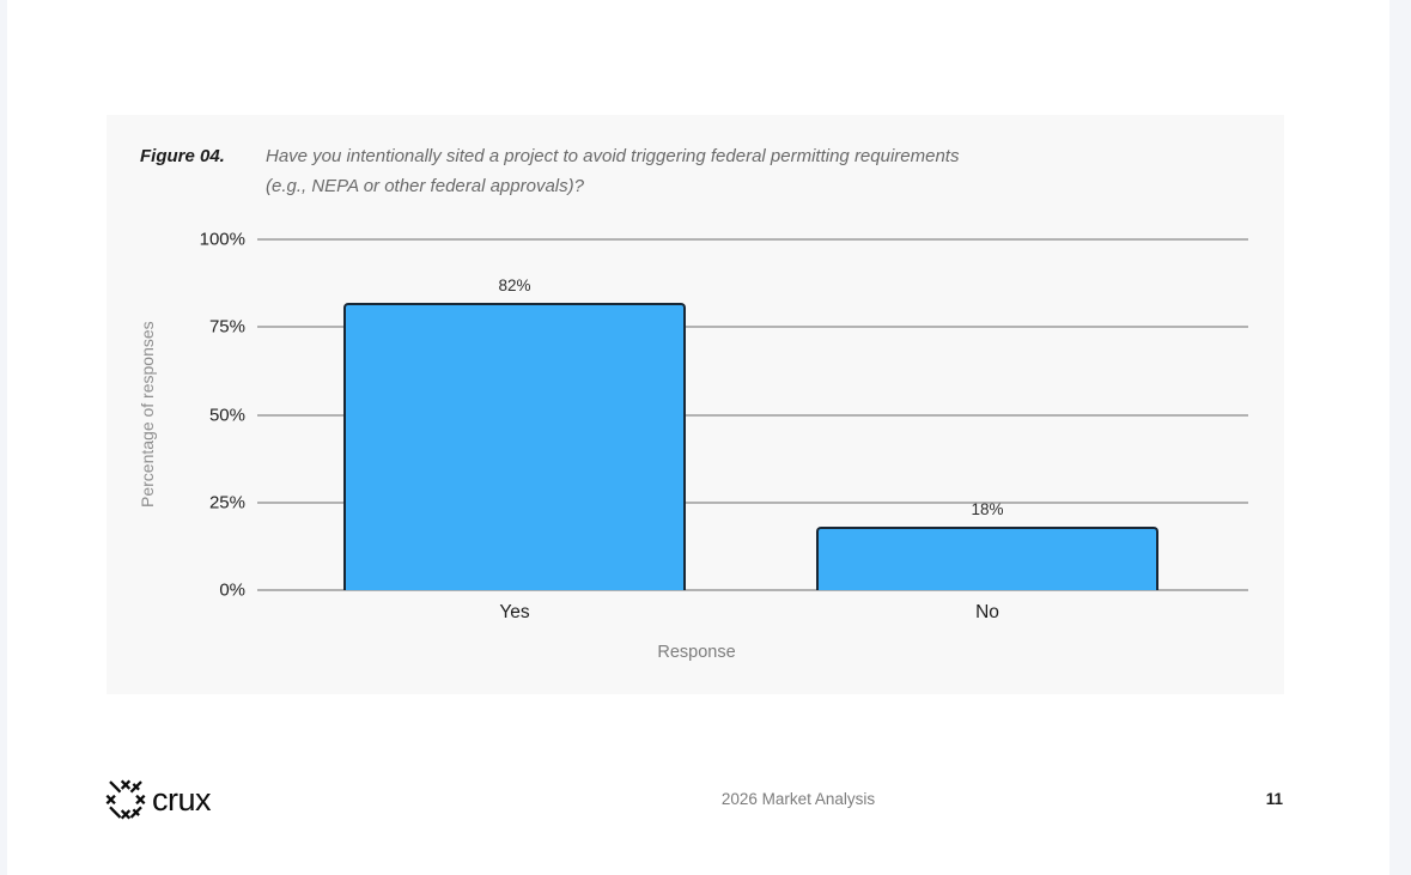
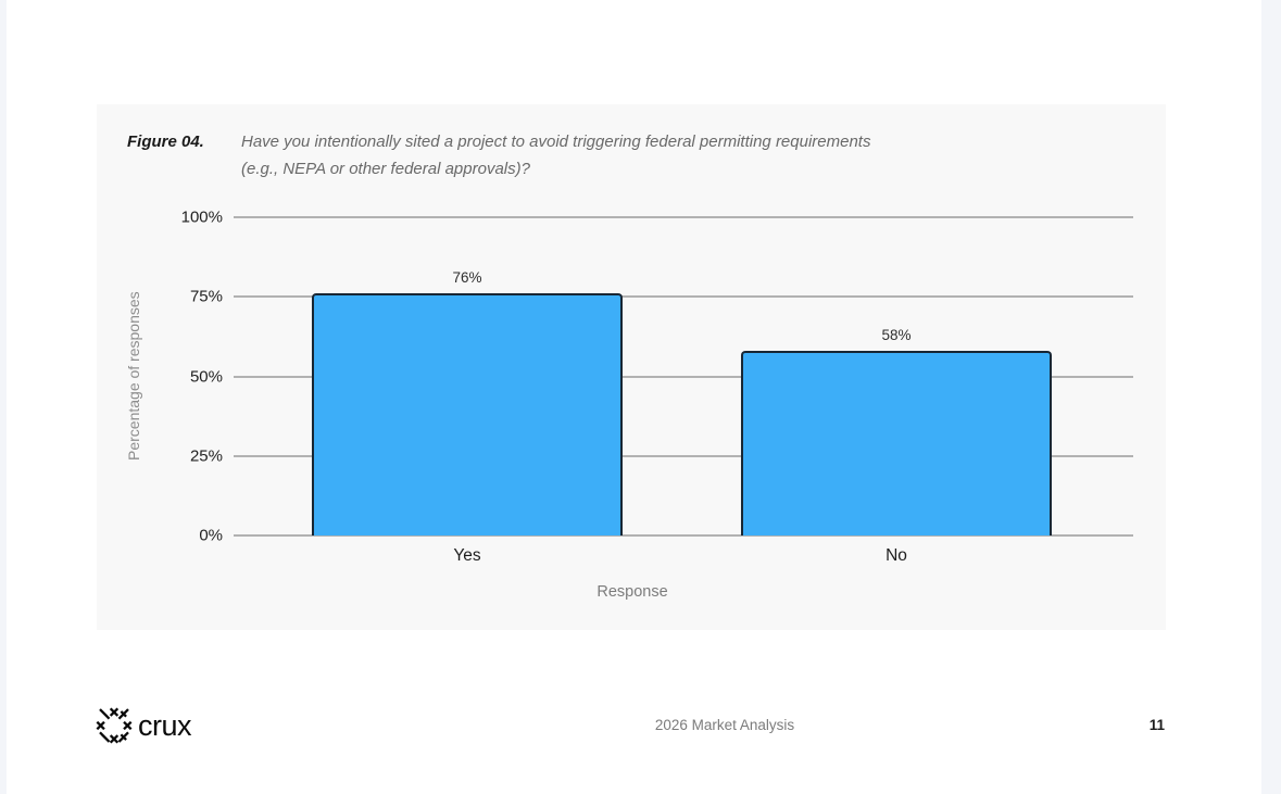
Yes: 82% -> 76%
No: 18% -> 58%
